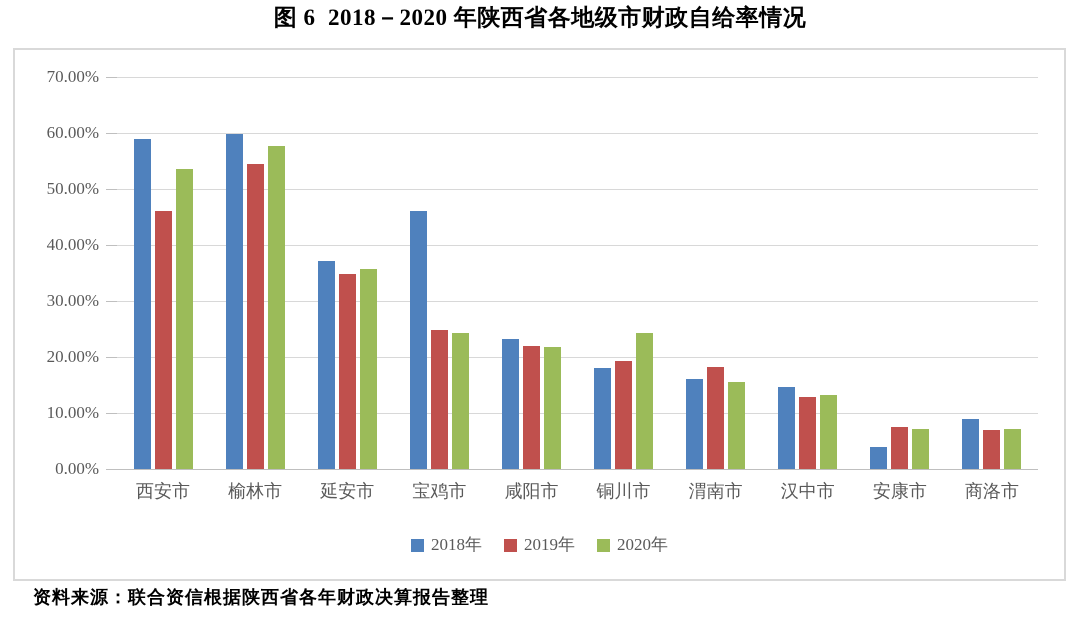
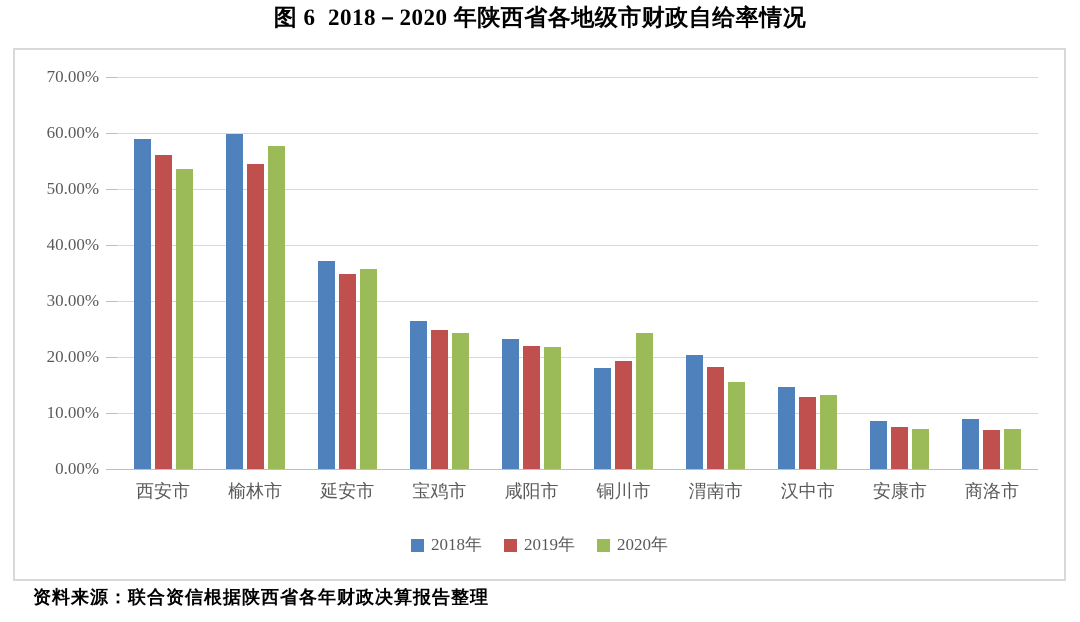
2019年/西安市: 46% -> 56%
2018年/宝鸡市: 46% -> 26%
2018年/渭南市: 16% -> 20%
2018年/安康市: 4% -> 9%
